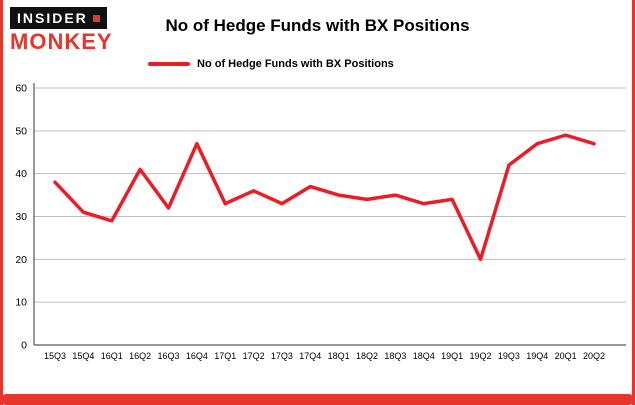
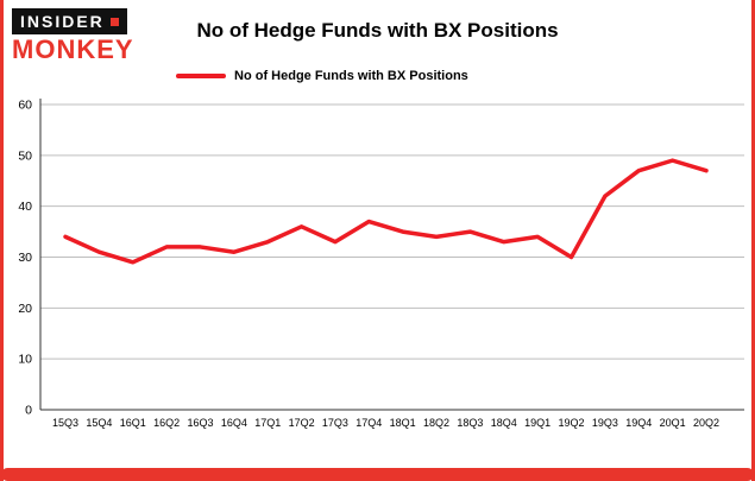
15Q3: 38 -> 34
16Q2: 41 -> 32
16Q4: 47 -> 31
19Q2: 20 -> 30
